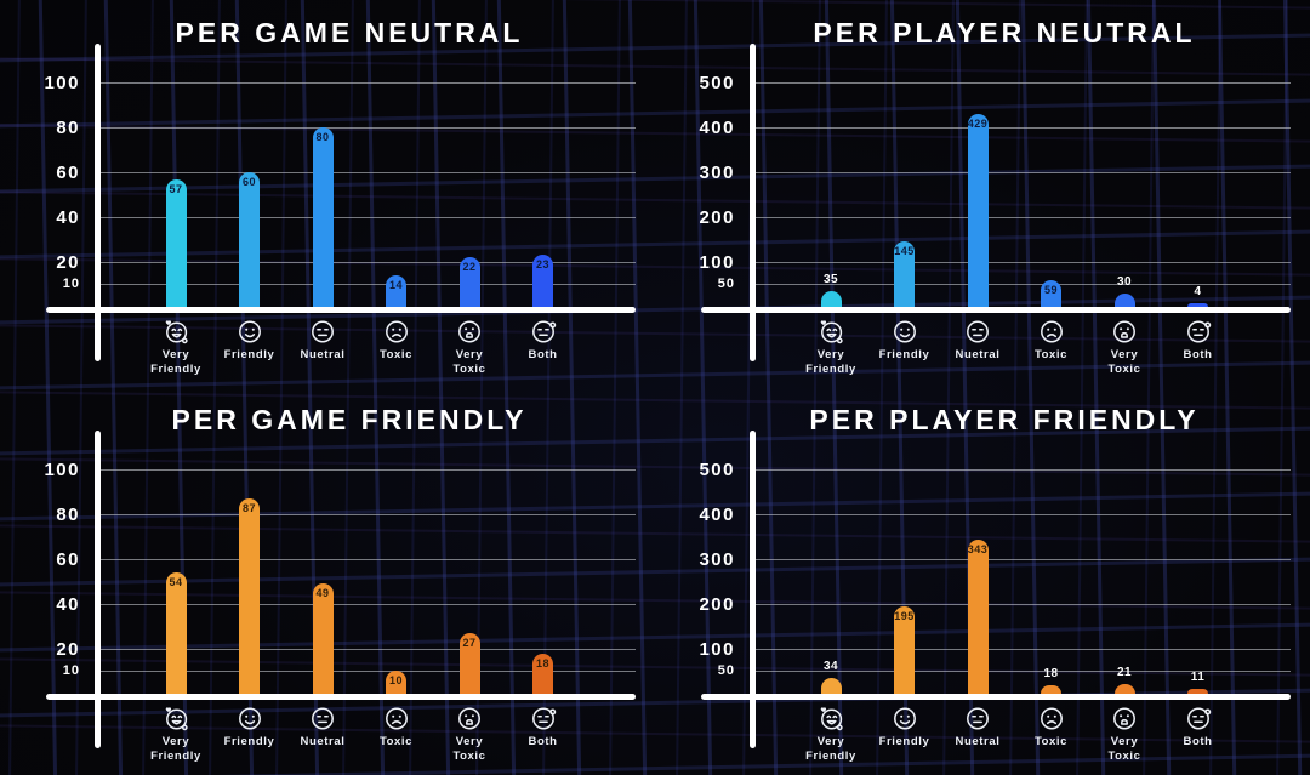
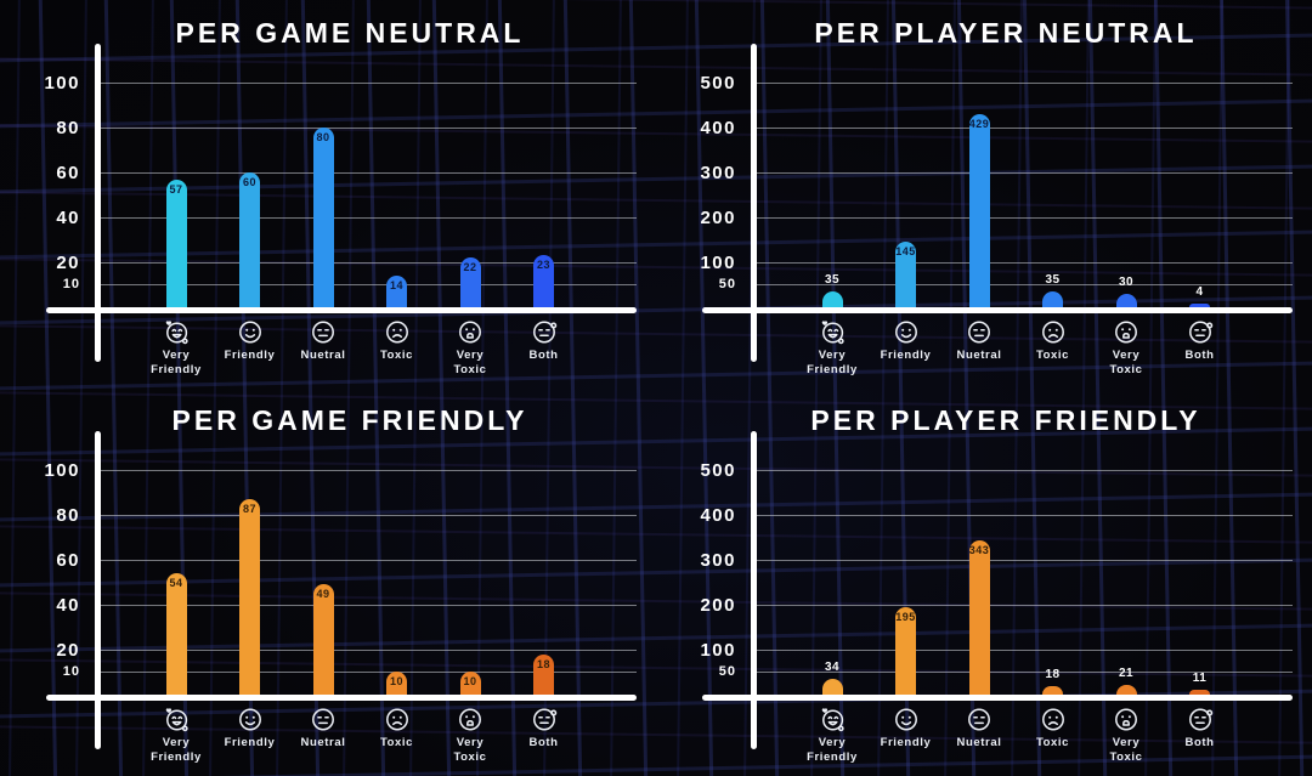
PER PLAYER NEUTRAL/Toxic: 59 -> 35
PER GAME FRIENDLY/Very Toxic: 27 -> 10
